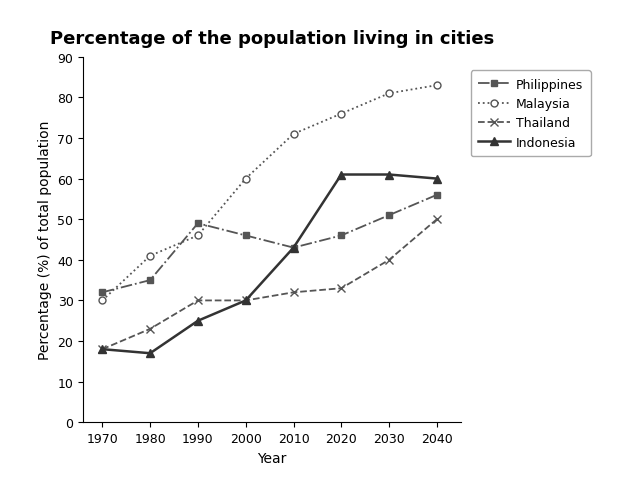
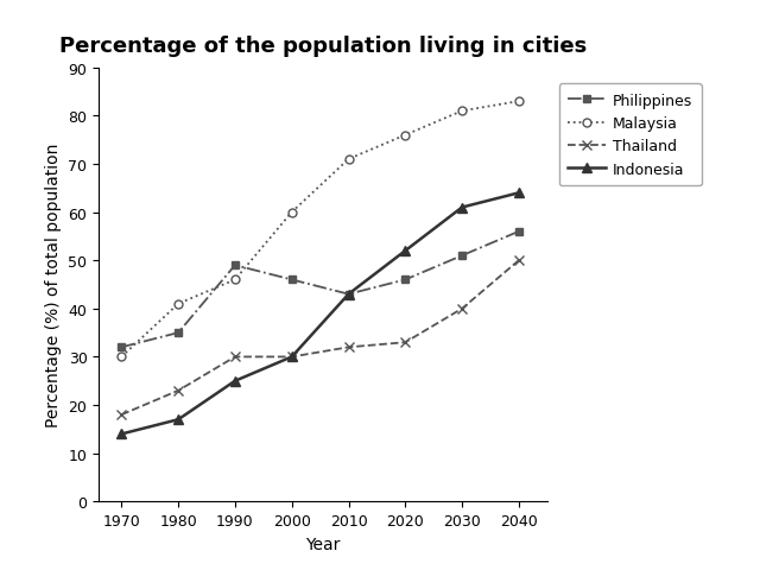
Indonesia/1970: 18 -> 14
Indonesia/2020: 61 -> 52
Indonesia/2040: 60 -> 64
